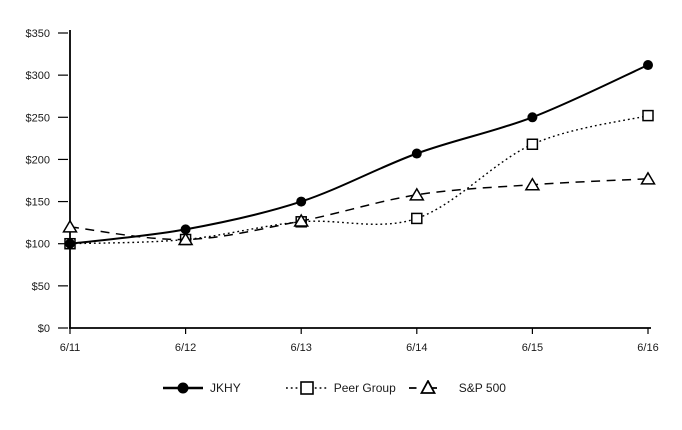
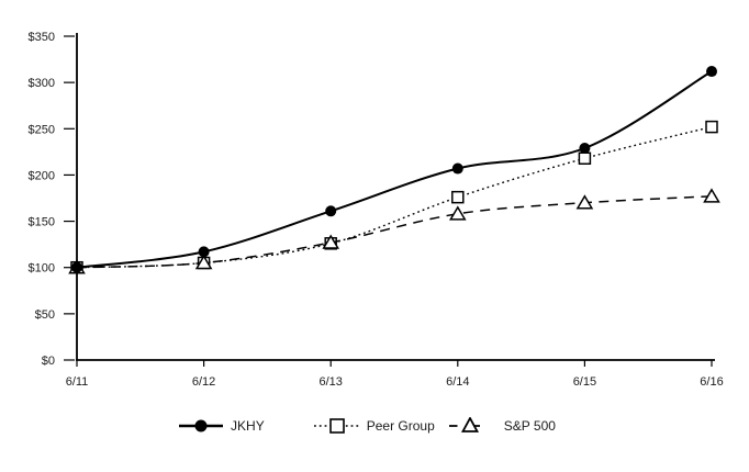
S&P 500/6/11: $120 -> $100
JKHY/6/13: $150 -> $160
Peer Group/6/14: $130 -> $180
JKHY/6/15: $250 -> $230
